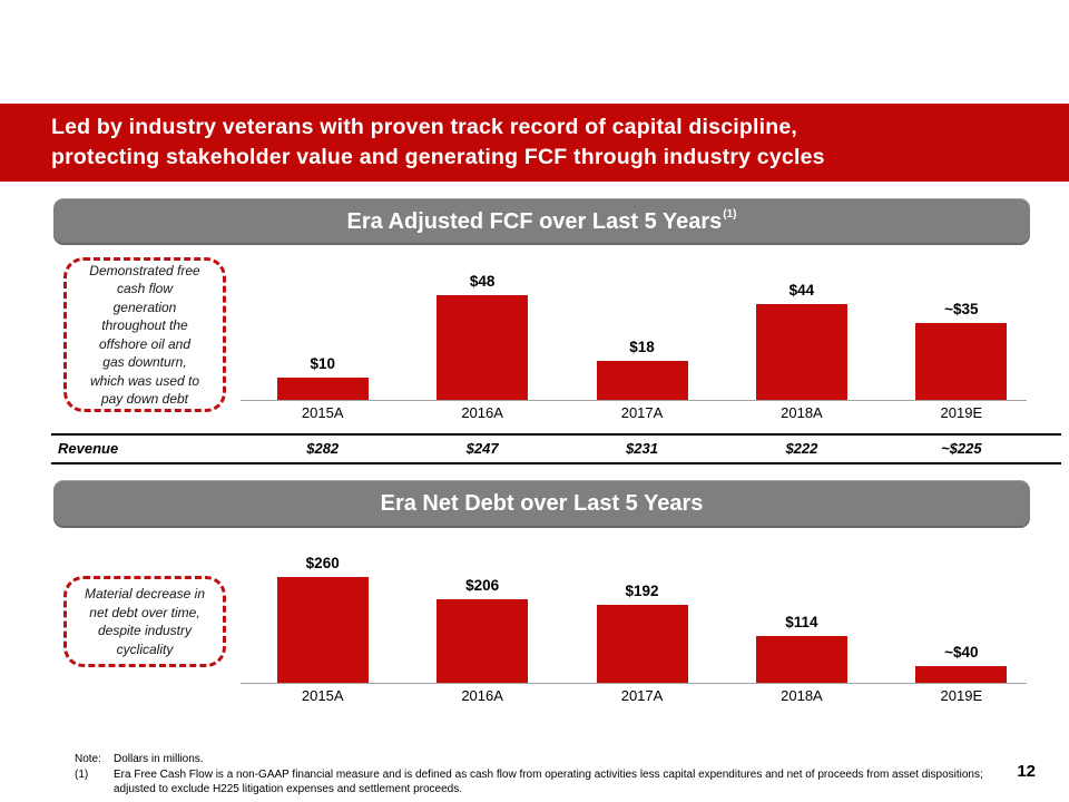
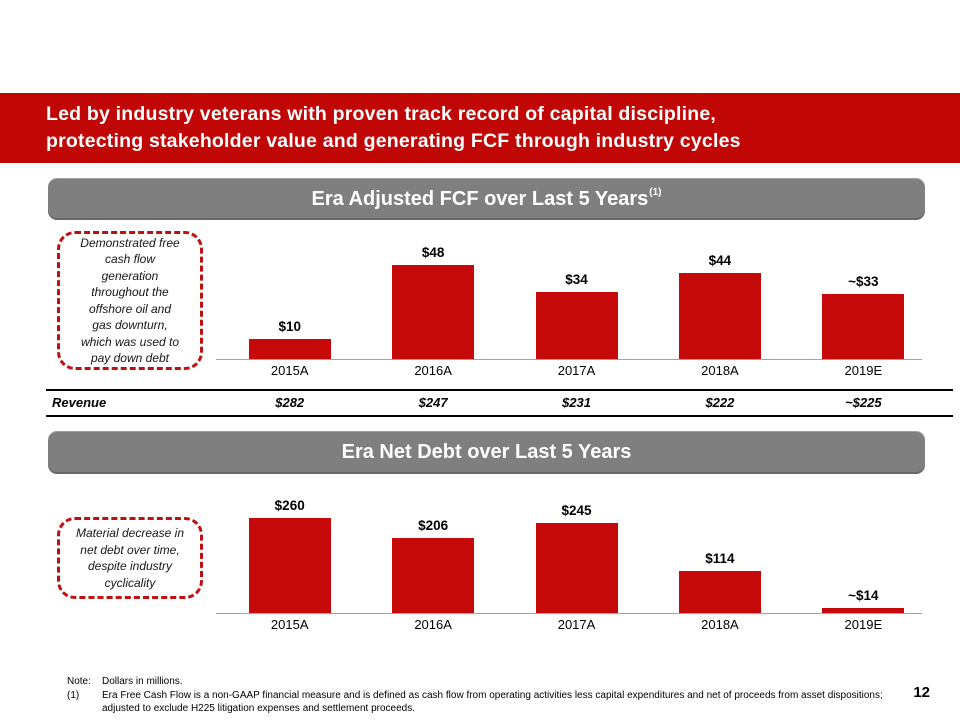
Era Adjusted FCF over Last 5 Years (1)/2017A: $18 -> $34
Era Adjusted FCF over Last 5 Years (1)/2019E: 35 -> 33
Era Net Debt over Last 5 Years/2017A: $192 -> $245
Era Net Debt over Last 5 Years/2019E: 40 -> 14
